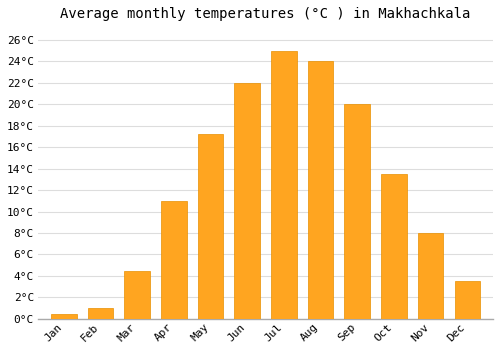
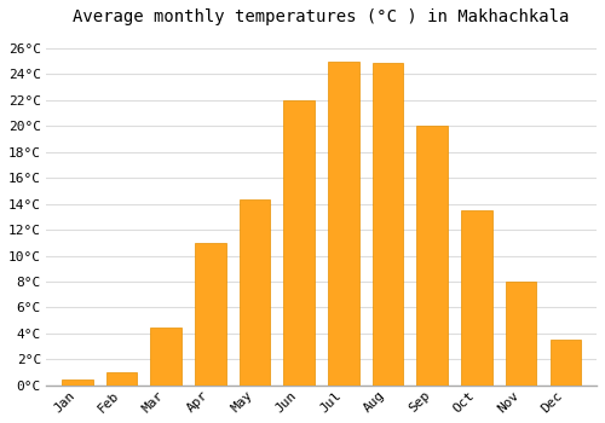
May: 17.2°C -> 14.3°C
Aug: 24.0°C -> 24.9°C
